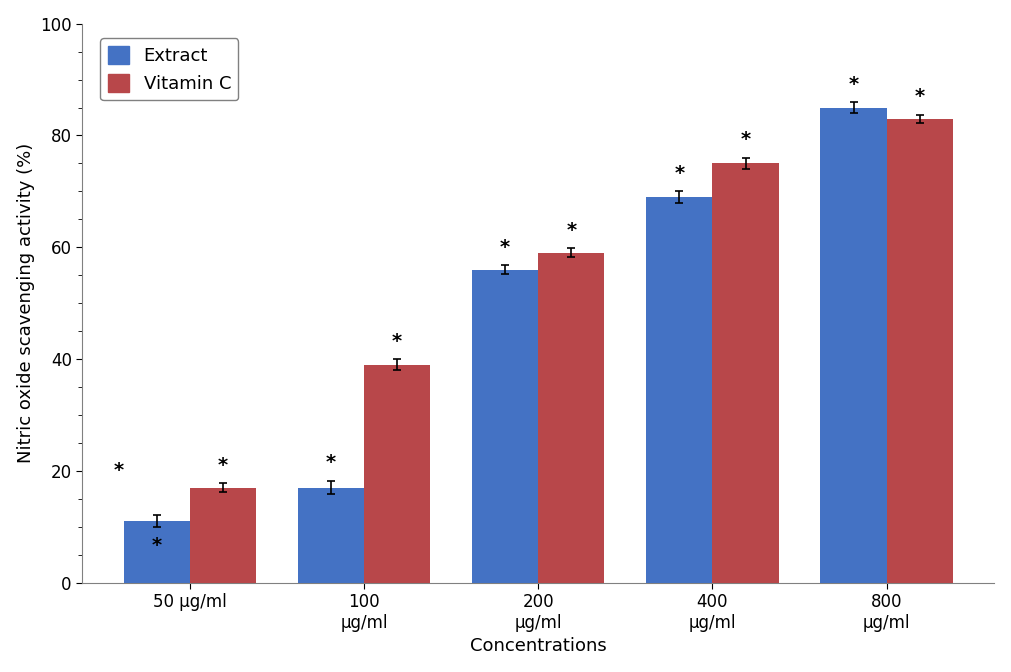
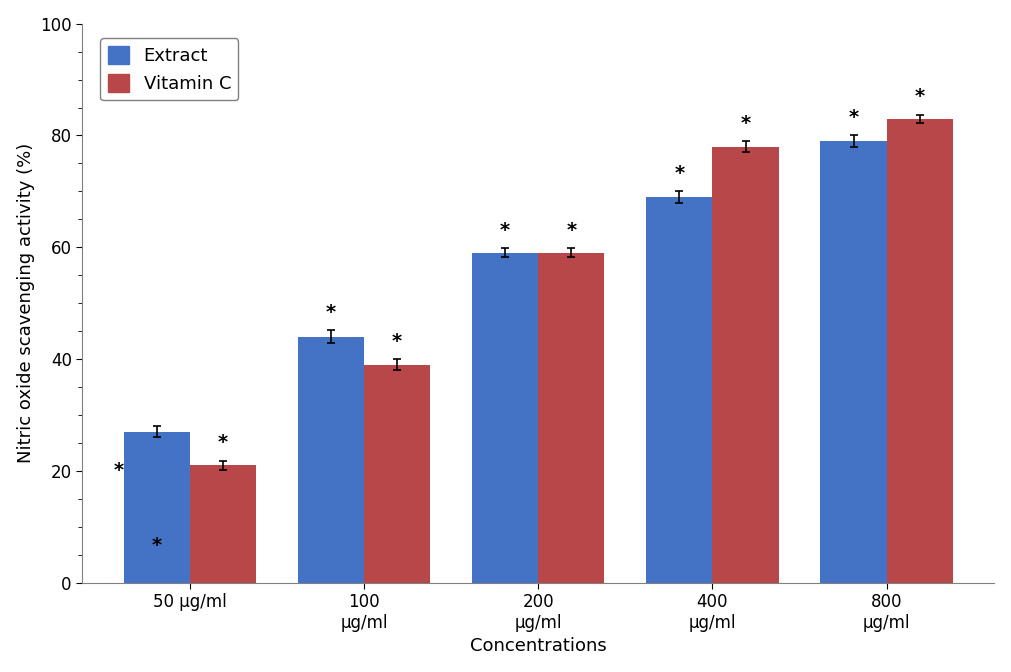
Extract/50 μg/ml: 11 -> 27
Vitamin C/50 μg/ml: 17 -> 21
Extract/100 μg/ml: 17 -> 44
Extract/200 μg/ml: 56 -> 59
Vitamin C/400 μg/ml: 75 -> 78
Extract/800 μg/ml: 85 -> 79
